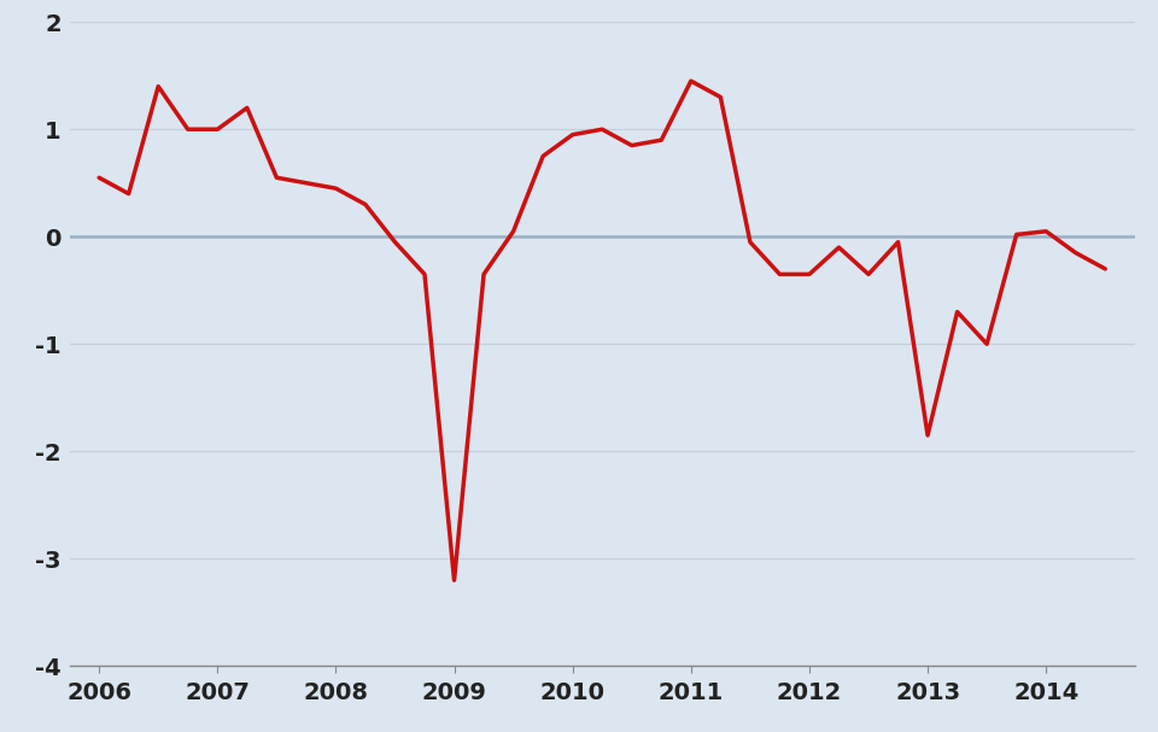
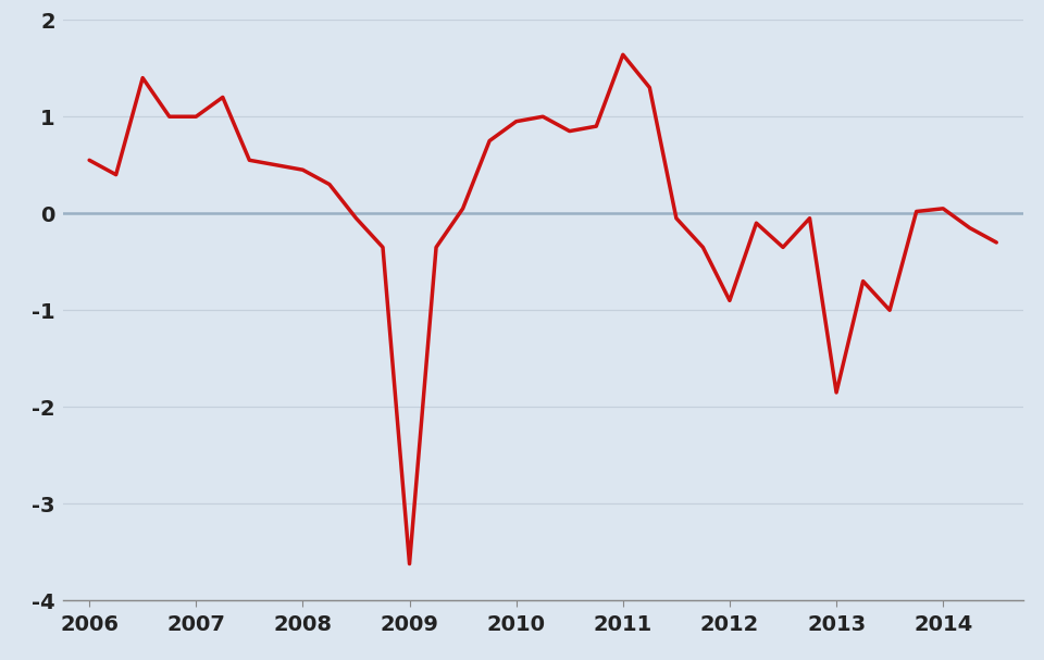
2009: -3.20 -> -3.62
2011: 1.45 -> 1.64
2012: -0.35 -> -0.90
